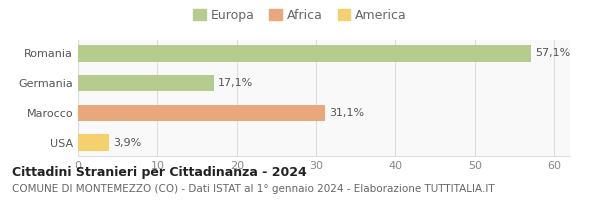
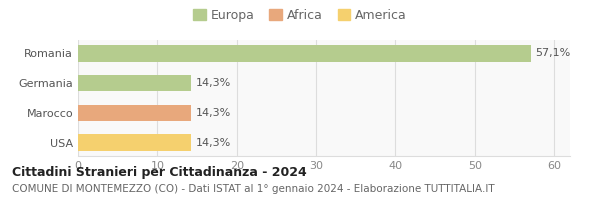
Germania: 17,1% -> 14,3%
Marocco: 31,1% -> 14,3%
USA: 3,9% -> 14,3%
